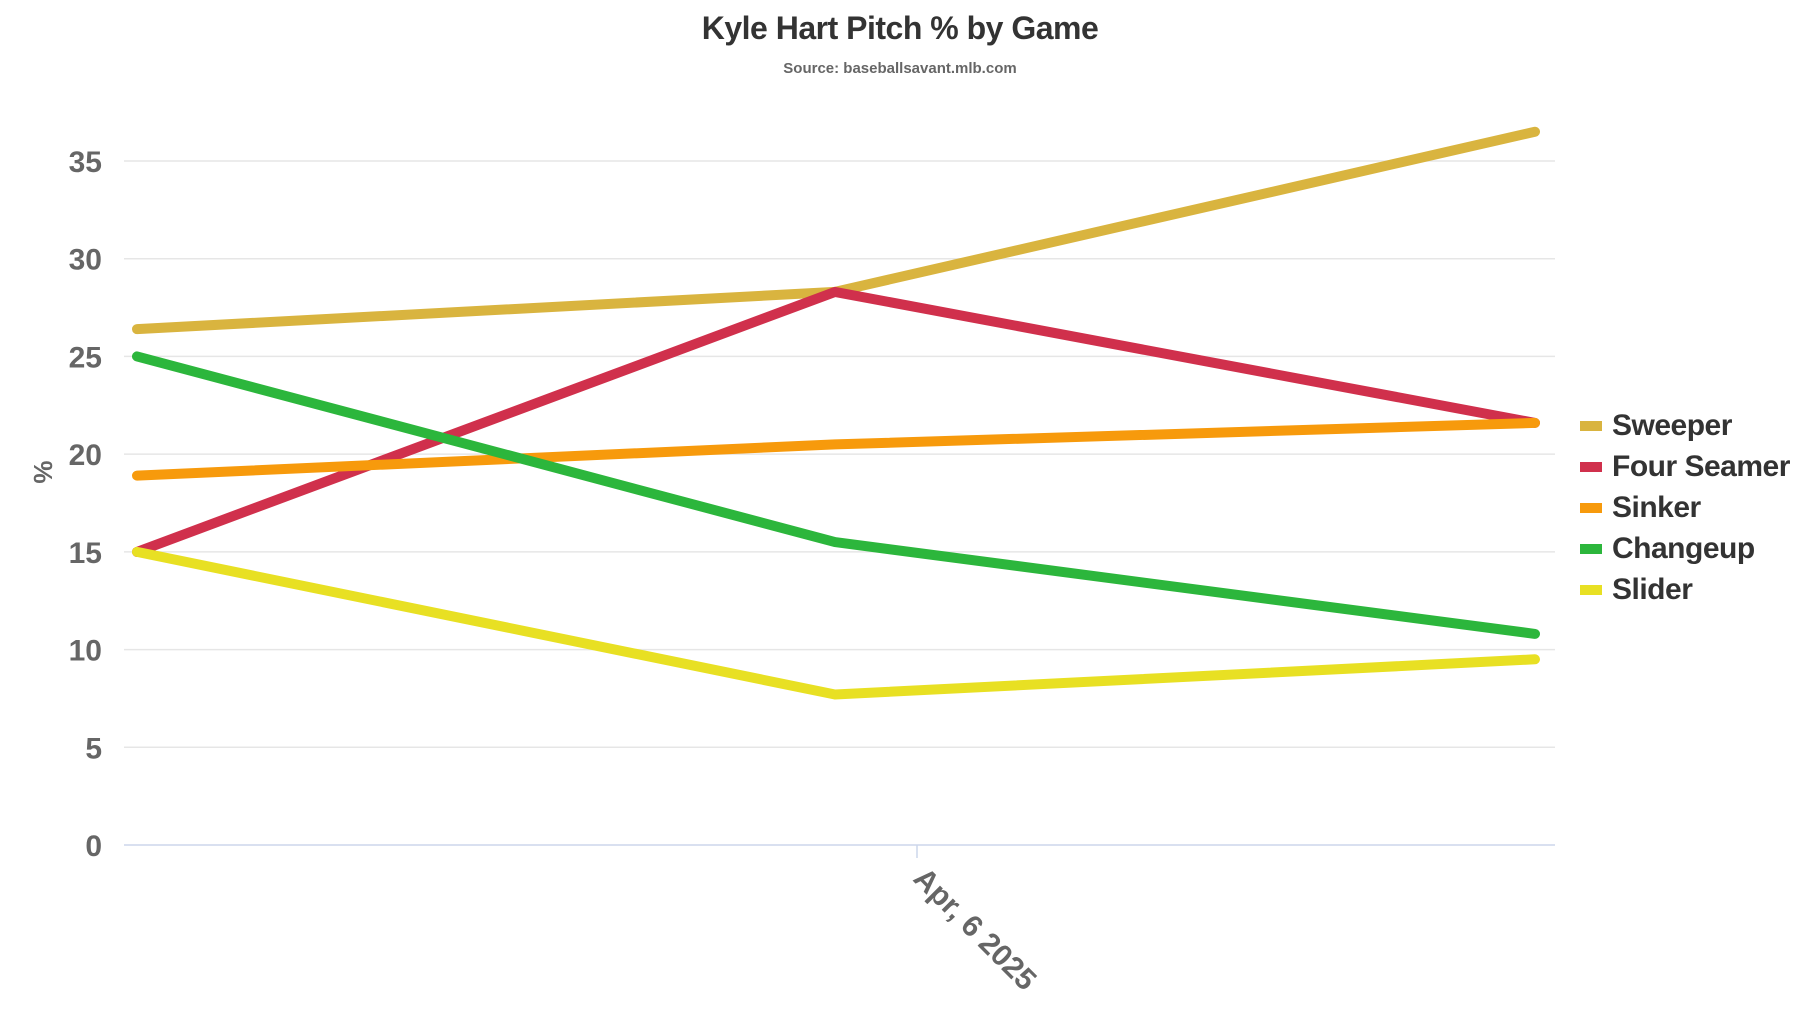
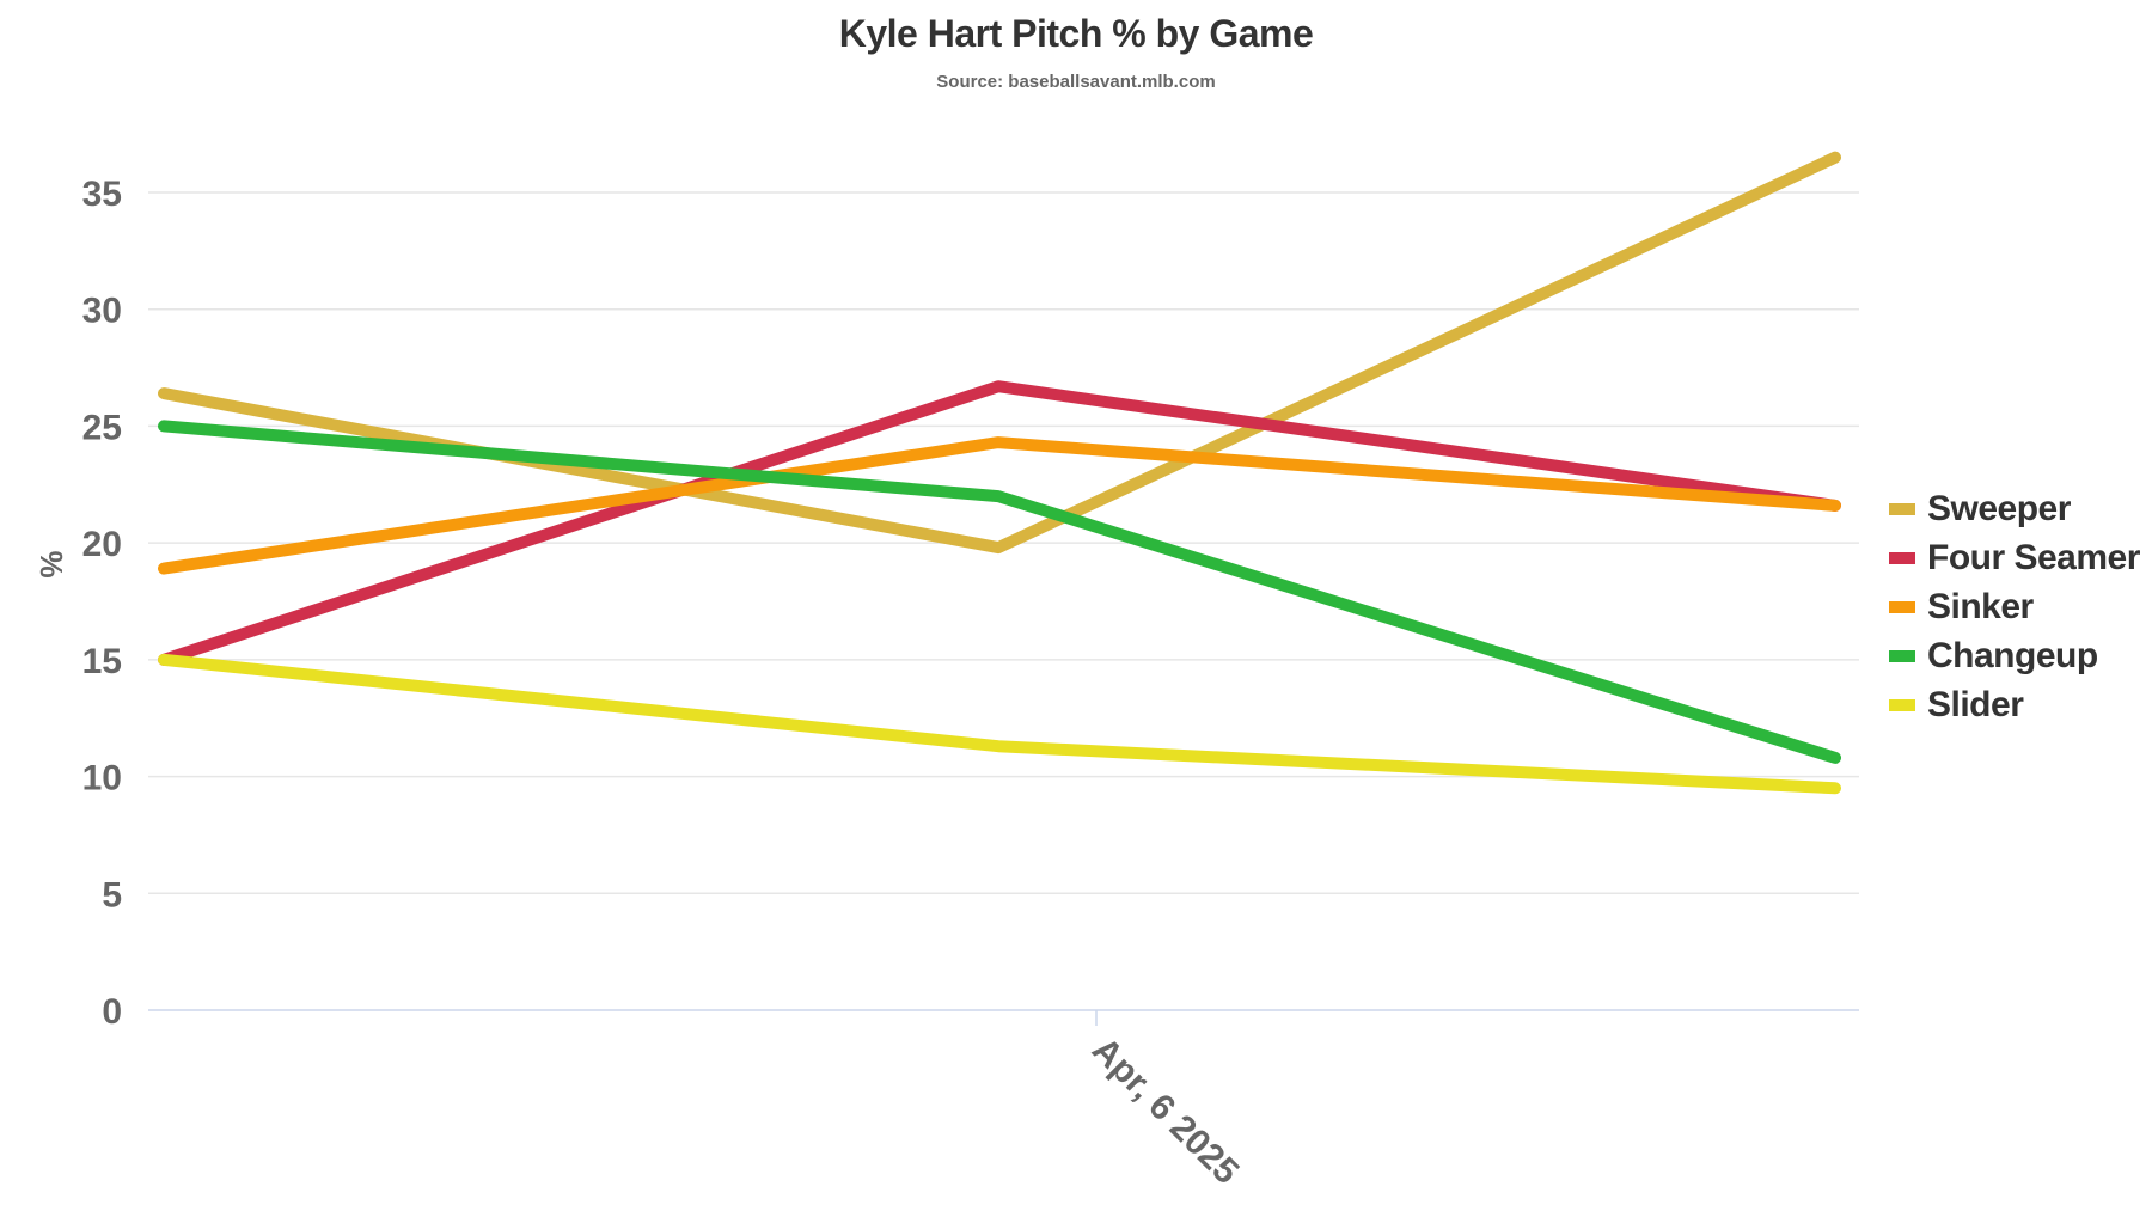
Sweeper/Apr, 6 2025: 28.3 -> 19.8
Four Seamer/Apr, 6 2025: 28.3 -> 26.7
Sinker/Apr, 6 2025: 20.5 -> 24.3
Changeup/Apr, 6 2025: 15.5 -> 22.0
Slider/Apr, 6 2025: 7.7 -> 11.3
